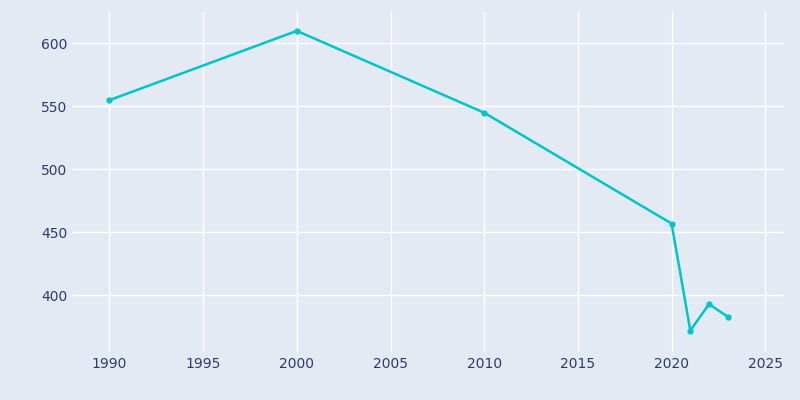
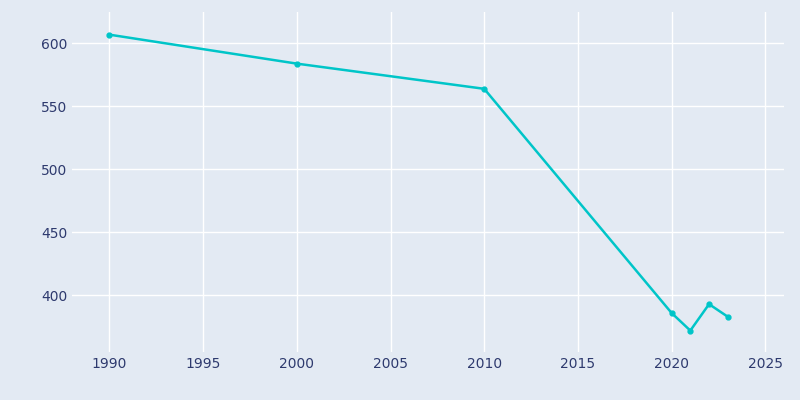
1990: 555 -> 607
2000: 610 -> 584
2010: 545 -> 564
2020: 457 -> 386
